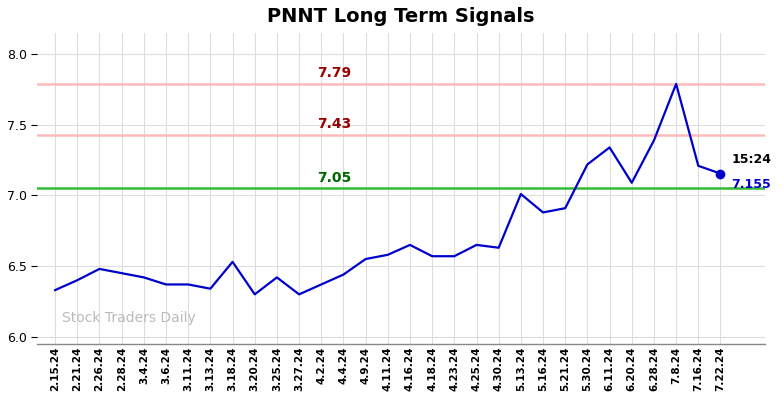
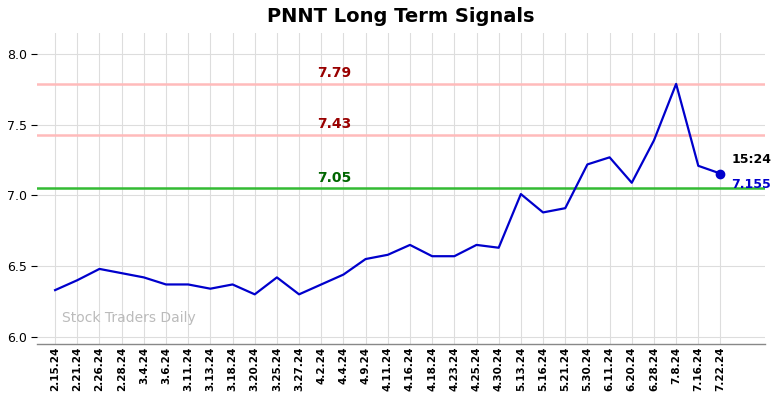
3.18.24: 6.53 -> 6.37
6.11.24: 7.34 -> 7.27
